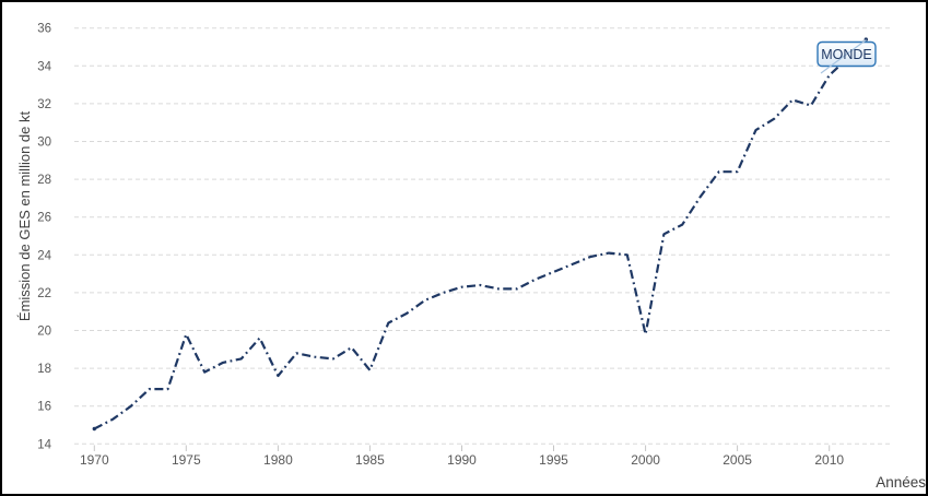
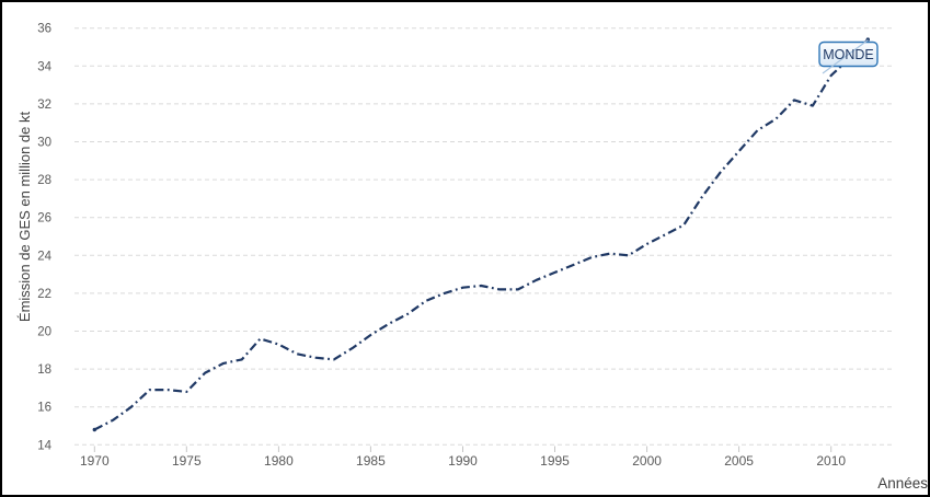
1975: 19.8 -> 16.8
1980: 17.6 -> 19.3
1985: 17.9 -> 19.8
2000: 19.8 -> 24.6
2005: 28.4 -> 29.5
